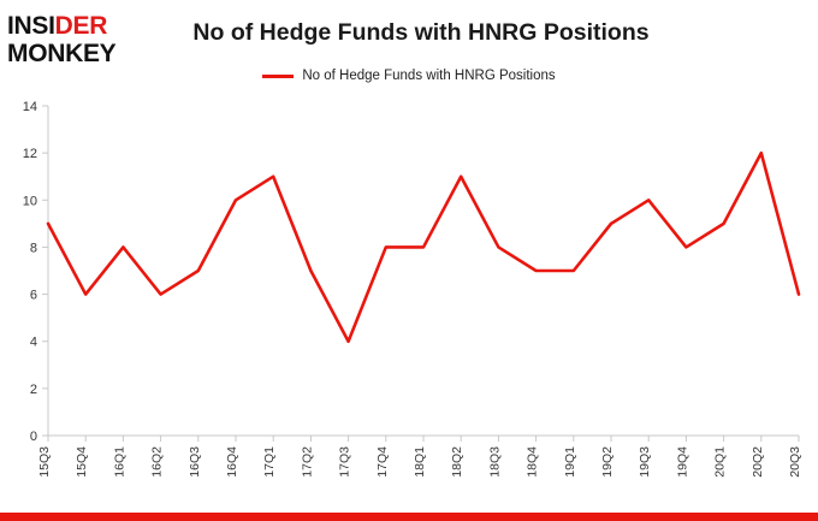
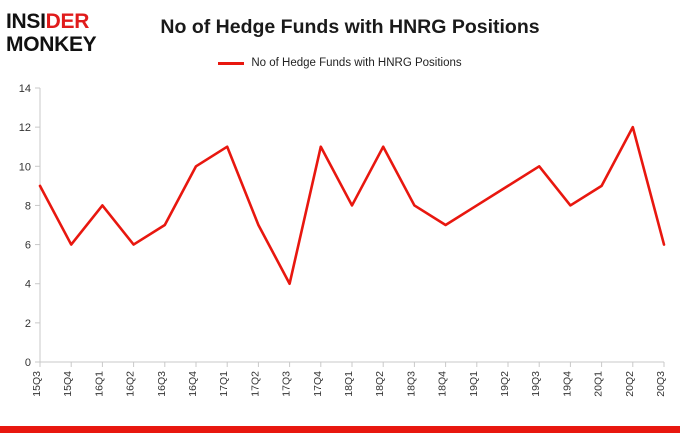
17Q4: 8 -> 11
19Q1: 7 -> 8
